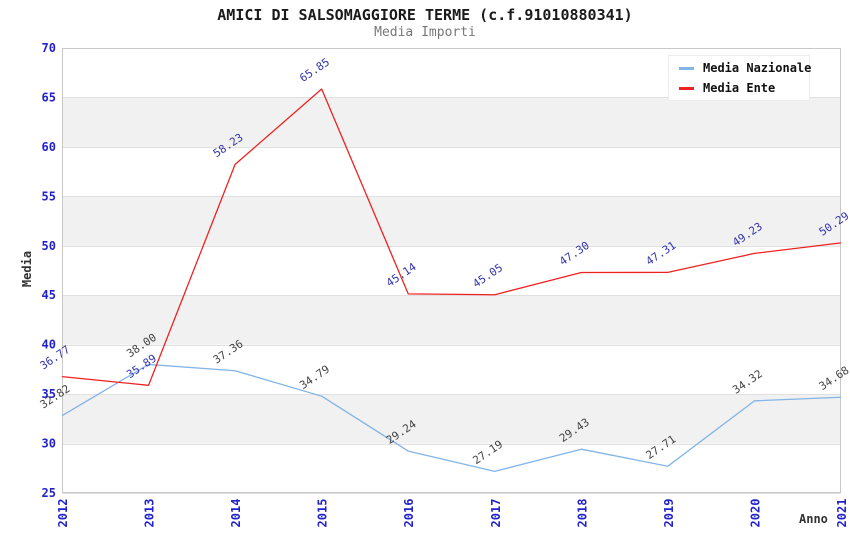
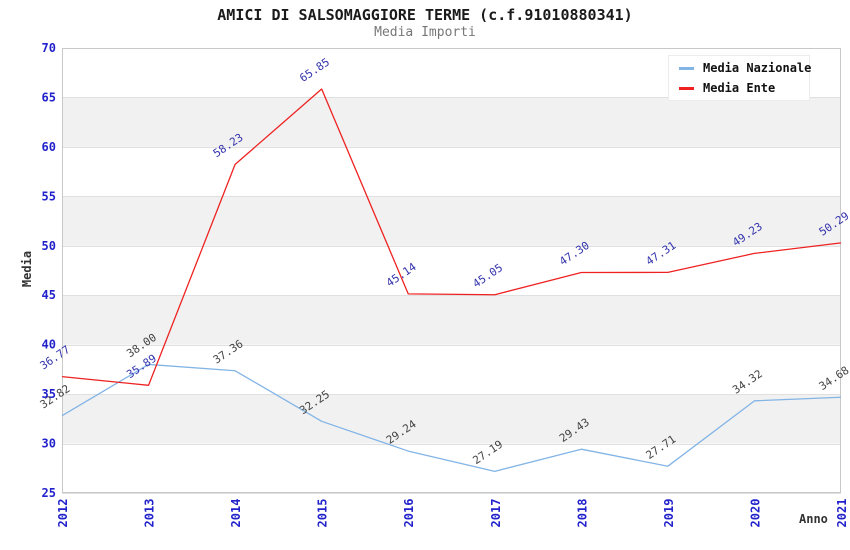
Media Nazionale/2015: 34.79 -> 32.25
